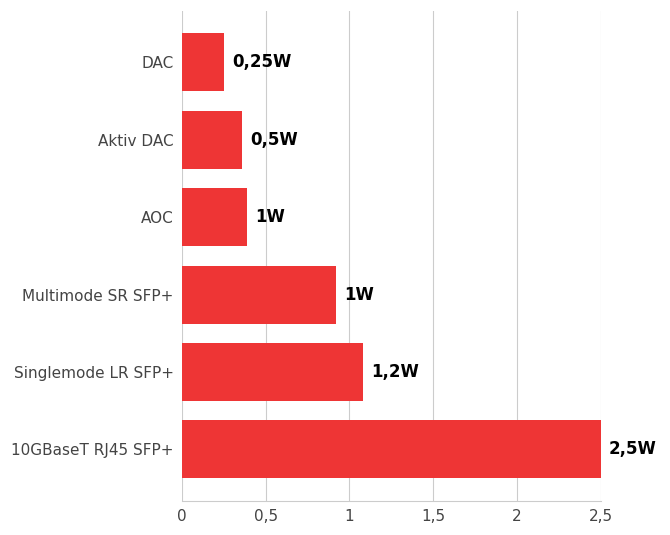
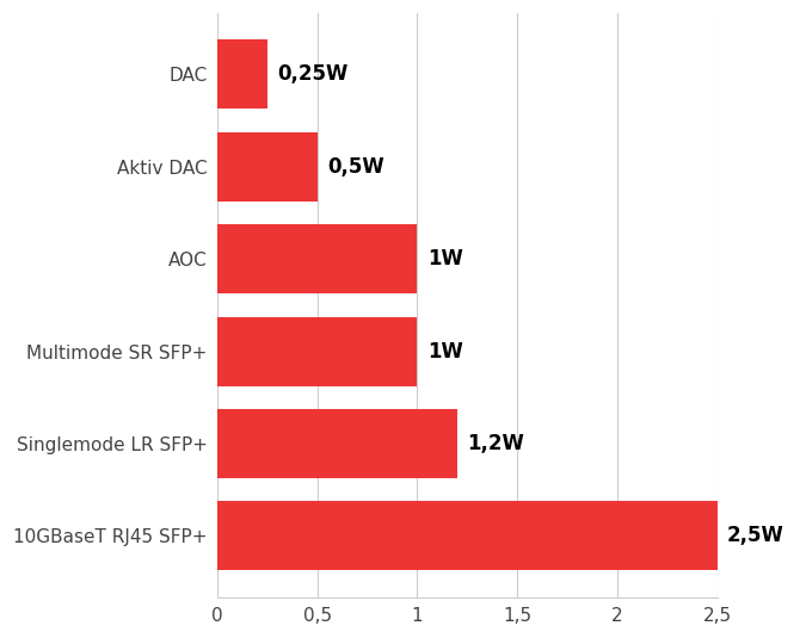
Aktiv DAC: 0,36 -> 0,50
AOC: 0,39 -> 1,00
Multimode SR SFP+: 0,92 -> 1,00
Singlemode LR SFP+: 1,08 -> 1,20
